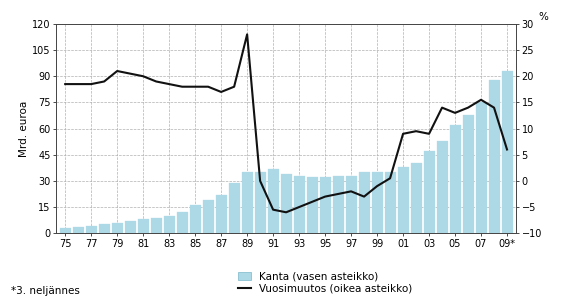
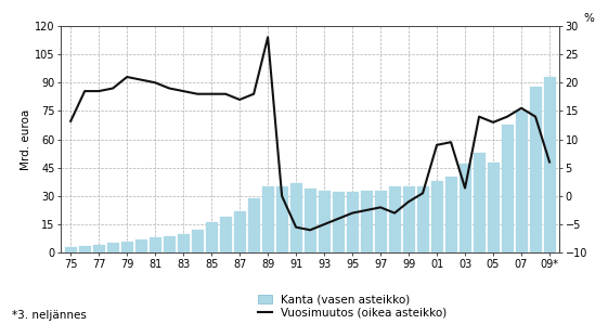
Vuosimuutos (oikea asteikko)/75: 18.5 -> 13.2
Vuosimuutos (oikea asteikko)/03: 9.0 -> 1.4
Kanta (vasen asteikko)/05: 62 -> 48
